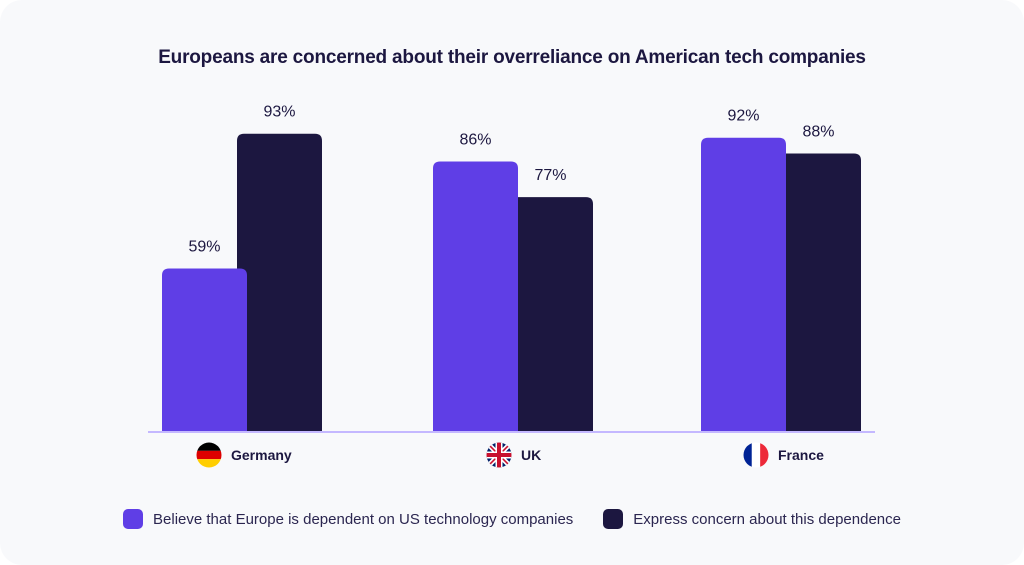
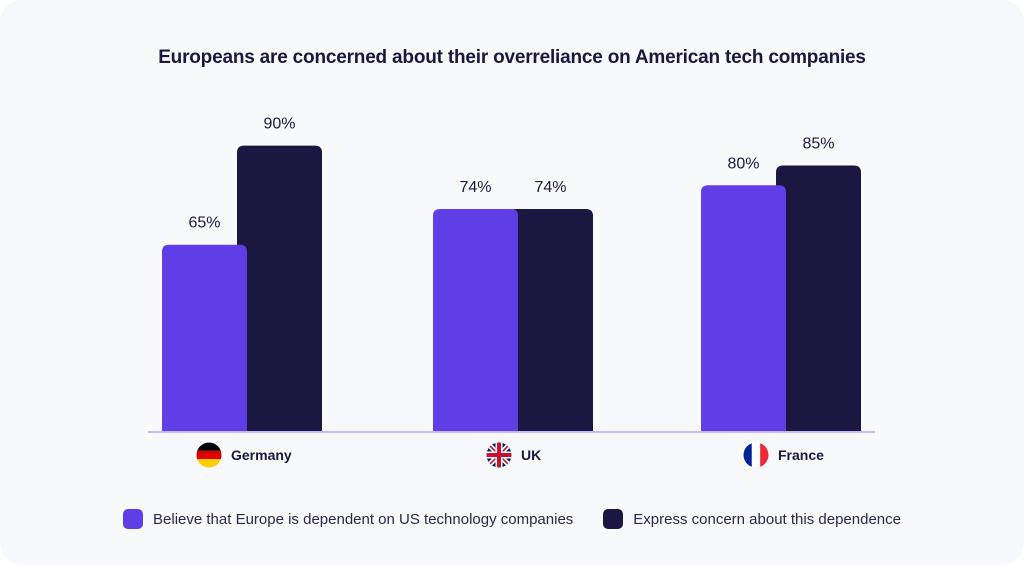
Believe that Europe is dependent on US technology companies/Germany: 59% -> 65%
Express concern about this dependence/Germany: 93% -> 90%
Believe that Europe is dependent on US technology companies/UK: 86% -> 74%
Express concern about this dependence/UK: 77% -> 74%
Believe that Europe is dependent on US technology companies/France: 92% -> 80%
Express concern about this dependence/France: 88% -> 85%
